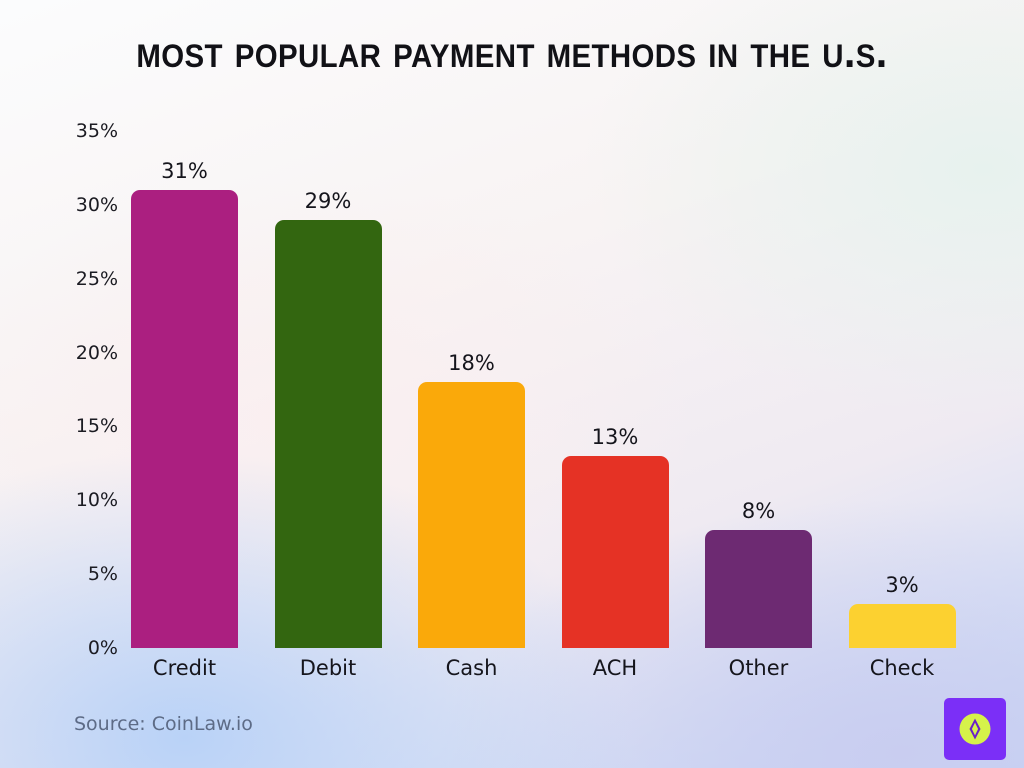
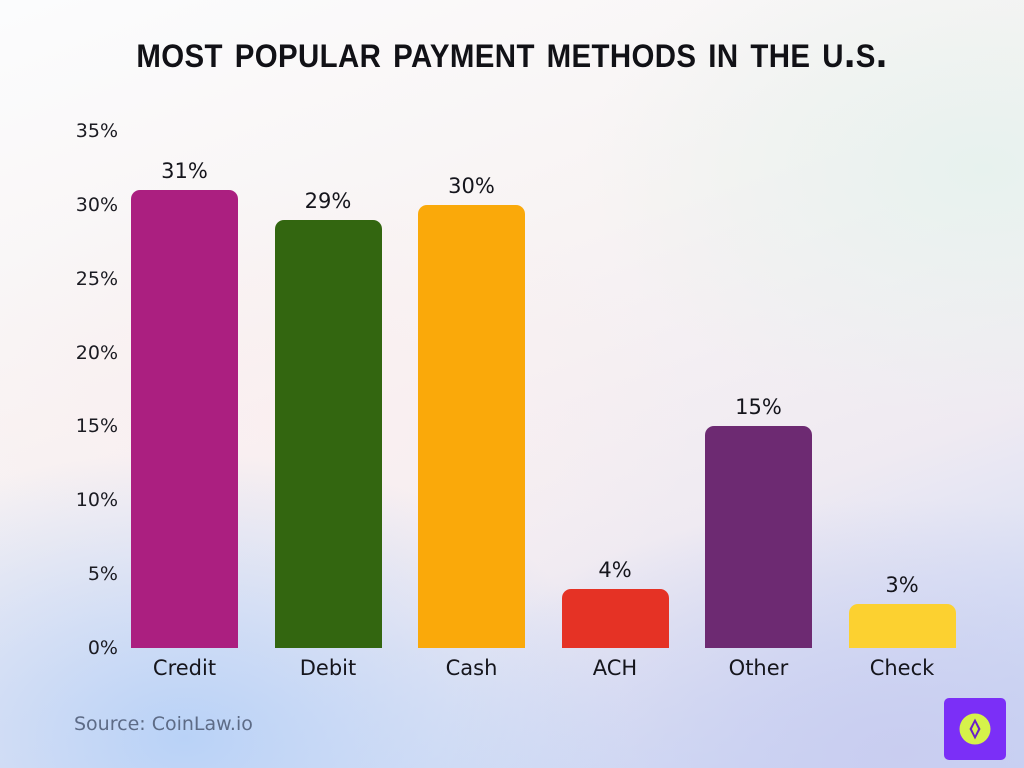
Cash: 18% -> 30%
ACH: 13% -> 4%
Other: 8% -> 15%
